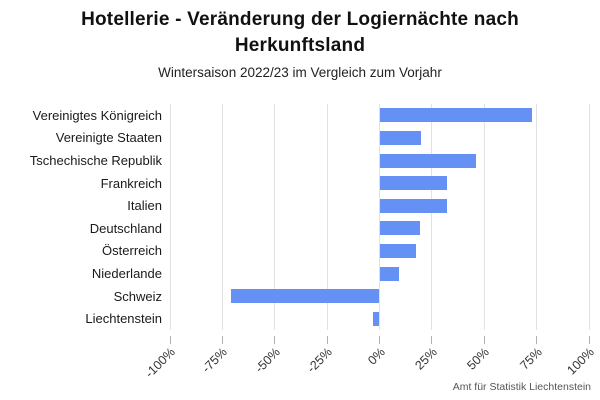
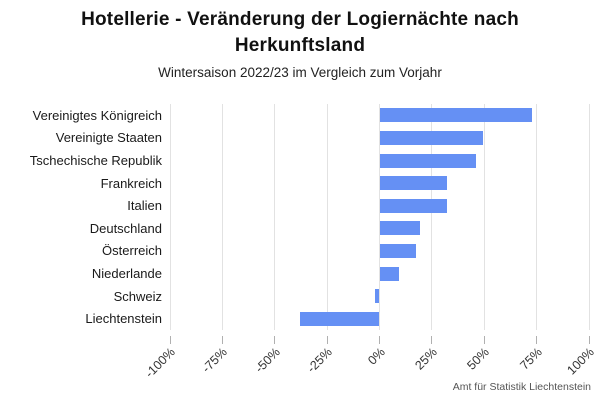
Vereinigte Staaten: 20% -> 50%
Schweiz: -71% -> -2%
Liechtenstein: -3% -> -38%
